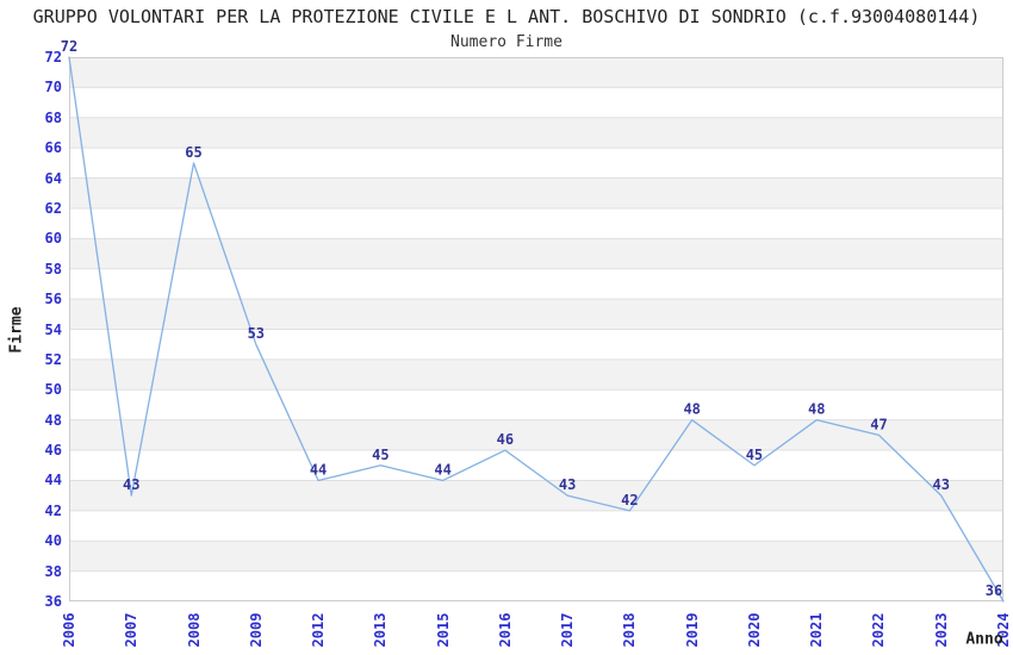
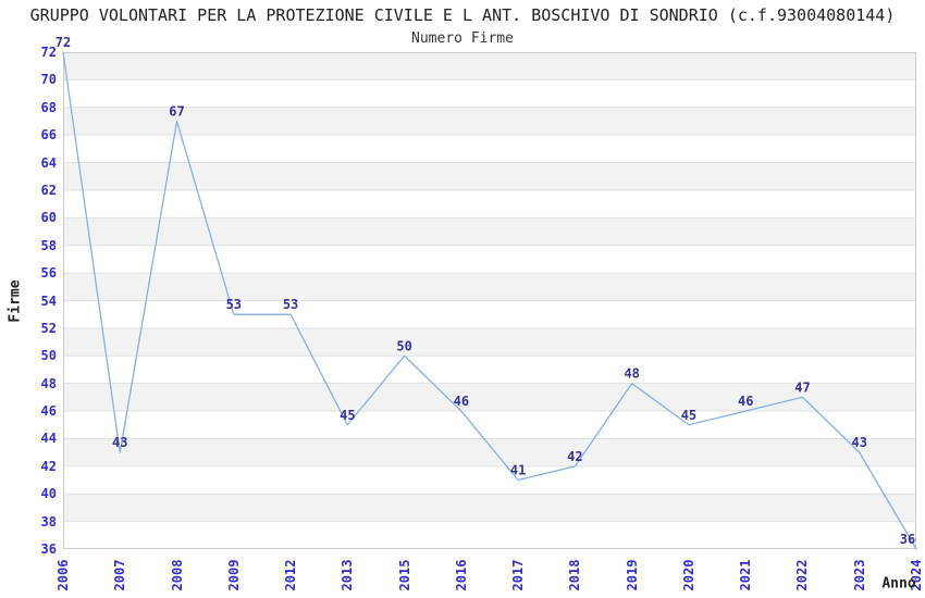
2008: 65 -> 67
2012: 44 -> 53
2015: 44 -> 50
2017: 43 -> 41
2021: 48 -> 46
